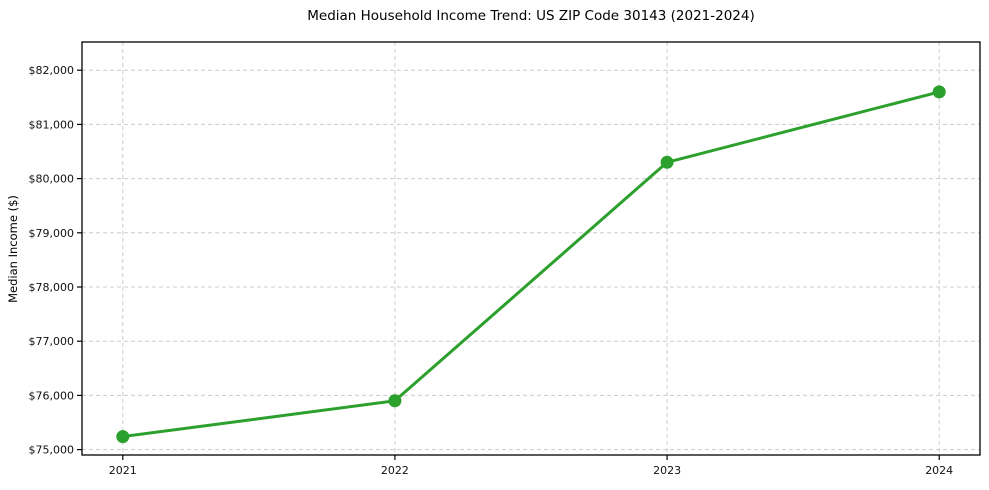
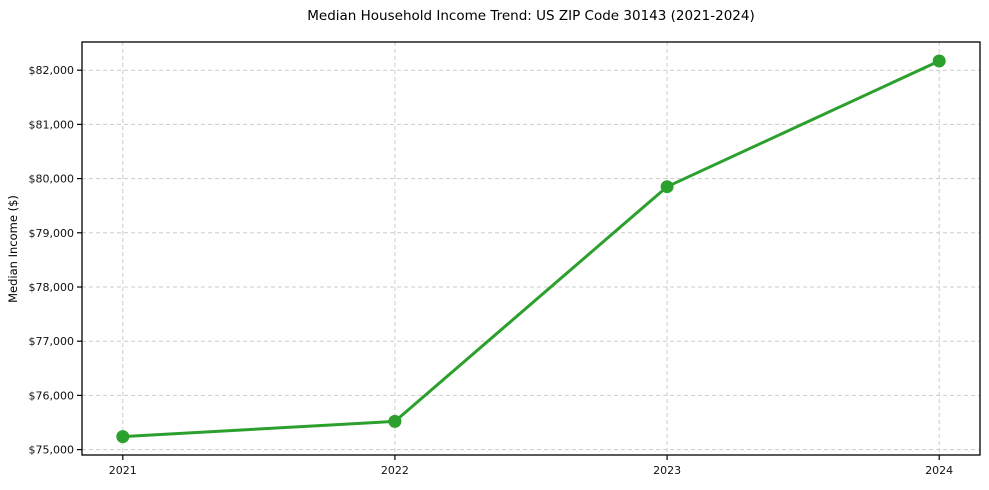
2022: $75900 -> $75500
2023: $80300 -> $79800
2024: $81600 -> $82200
